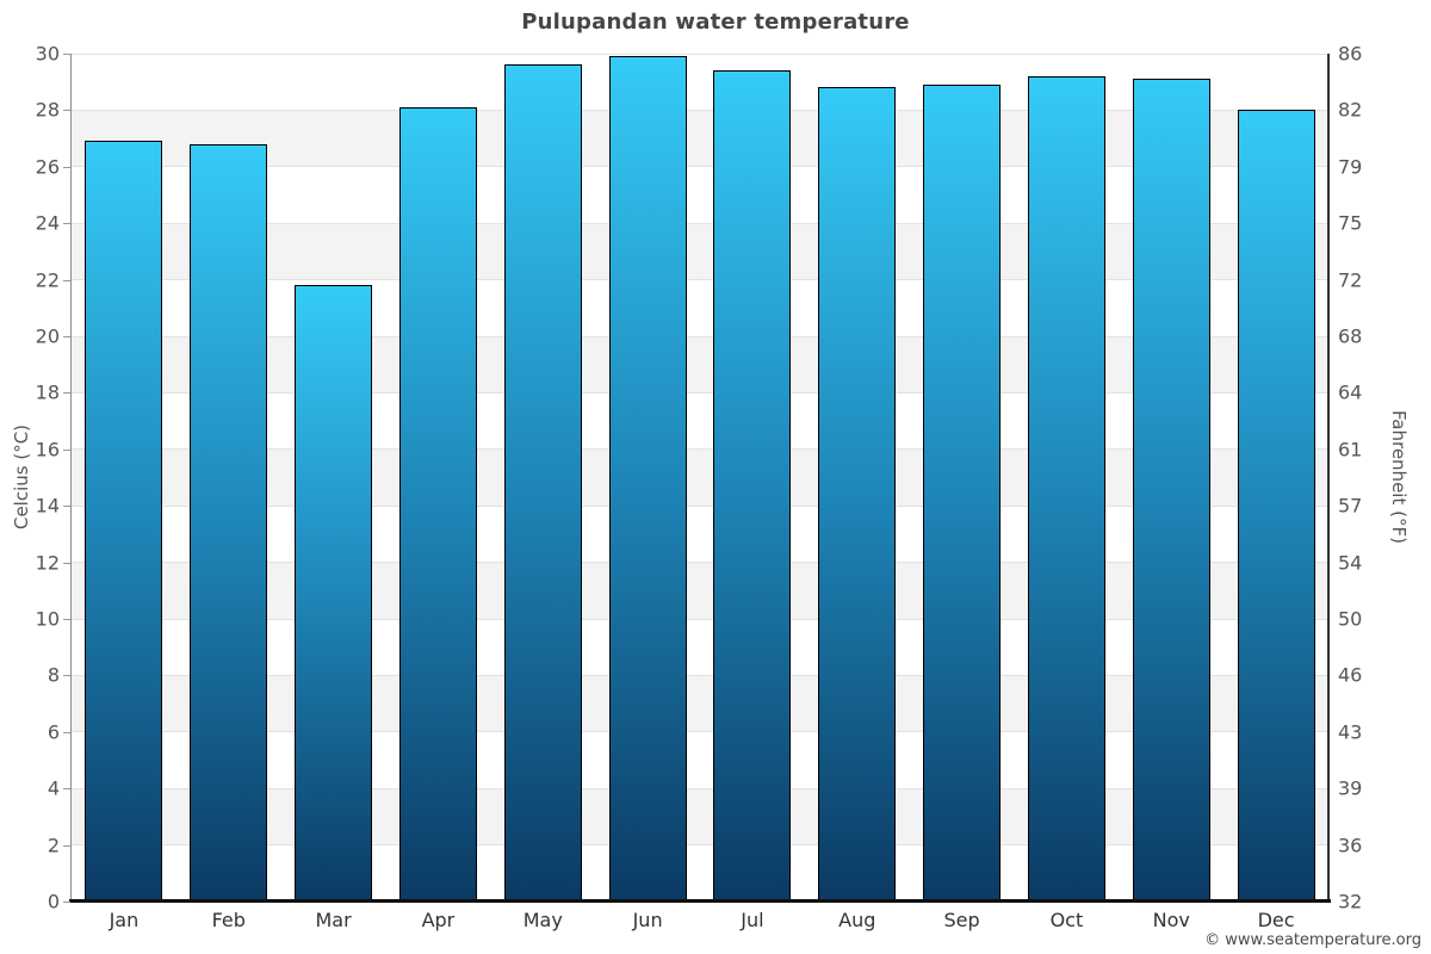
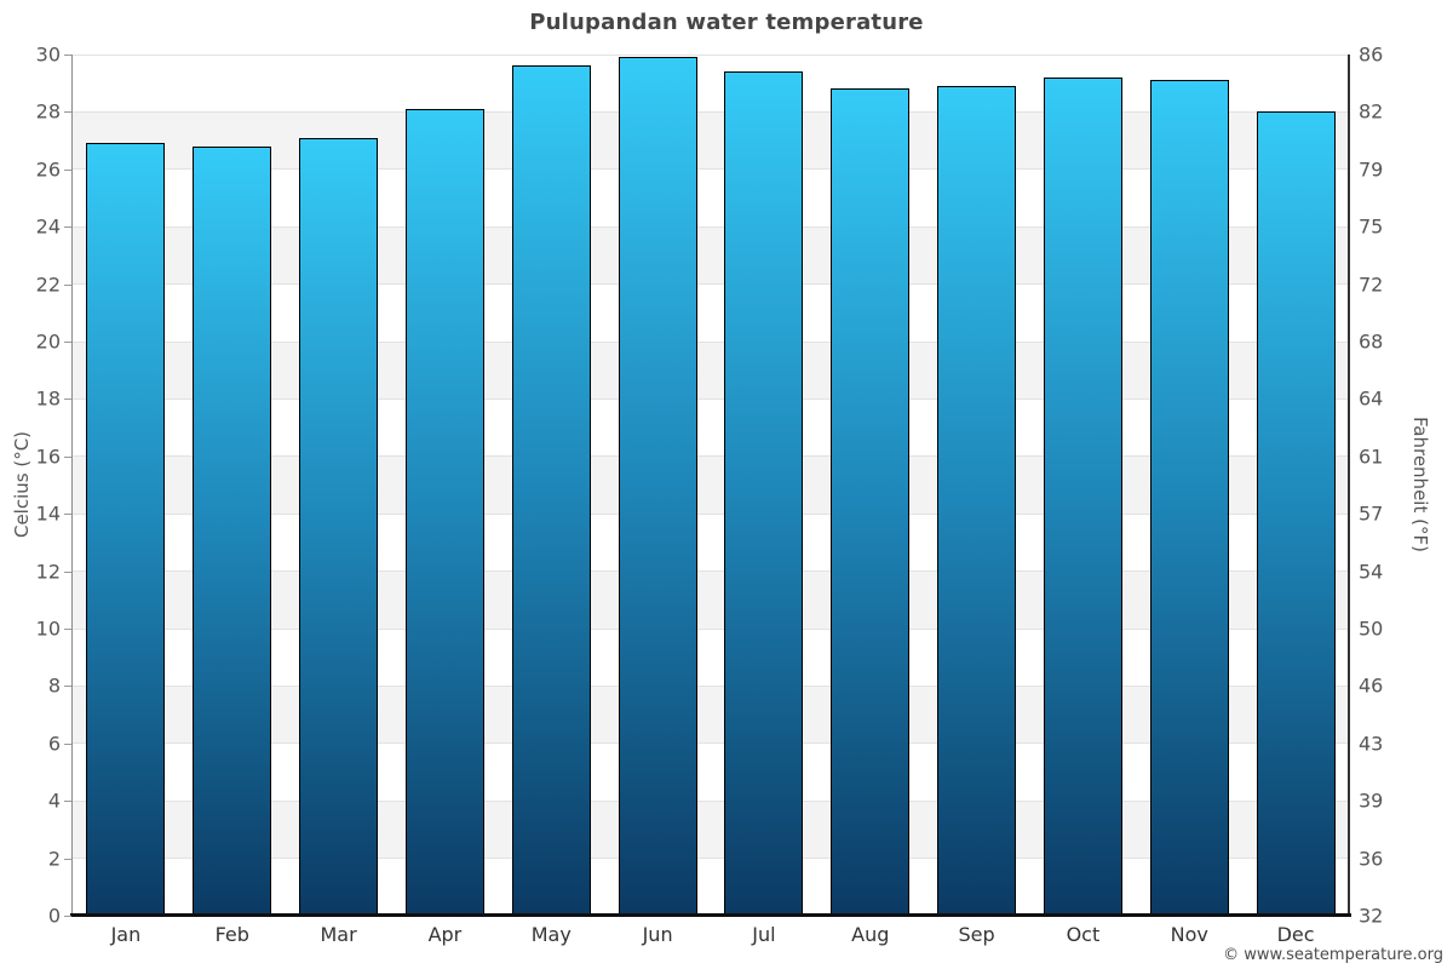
Mar: 21.8 -> 27.1
